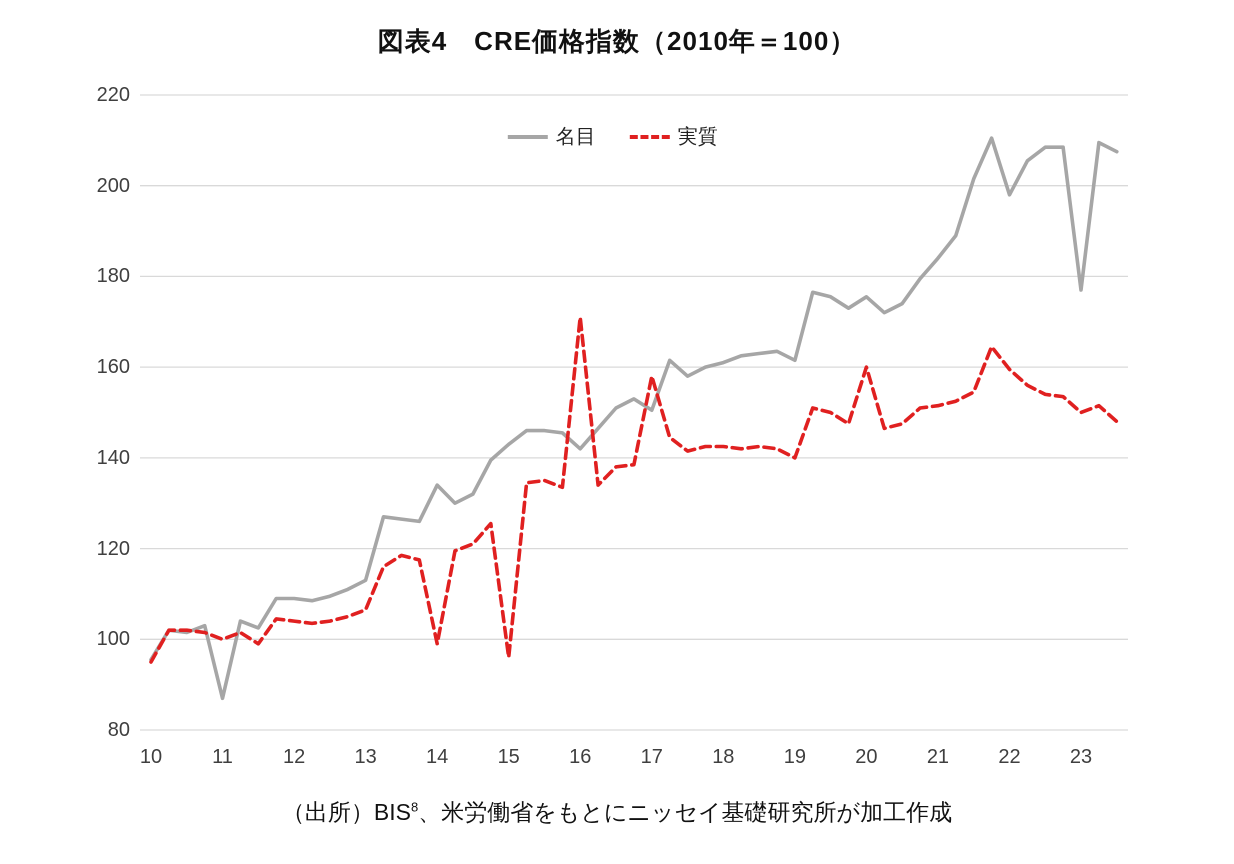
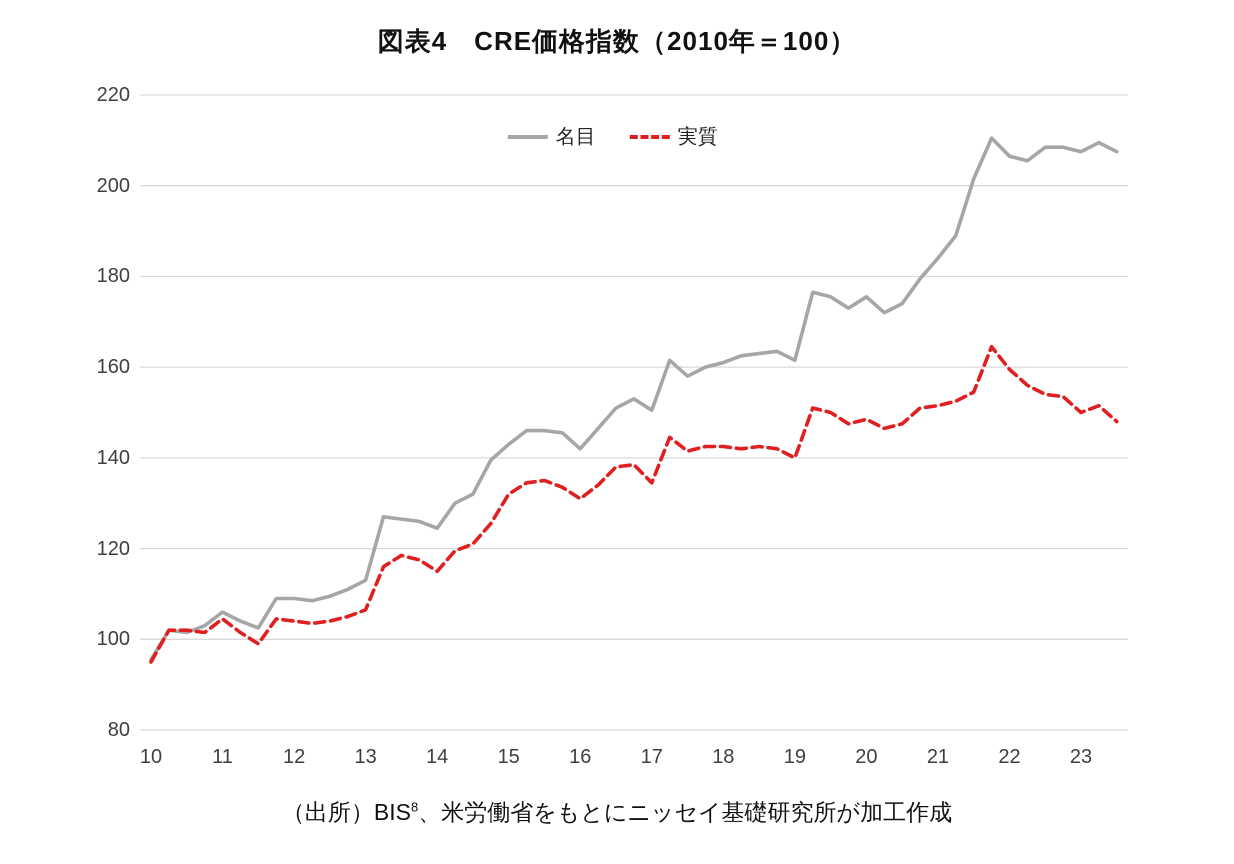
名目/11: 87 -> 106
実質/11: 100 -> 104
名目/14: 134 -> 124
実質/14: 99 -> 115
実質/15: 96 -> 132
実質/16: 171 -> 131
実質/17: 158 -> 134
実質/20: 160 -> 148
名目/22: 198 -> 206
名目/23: 177 -> 208
